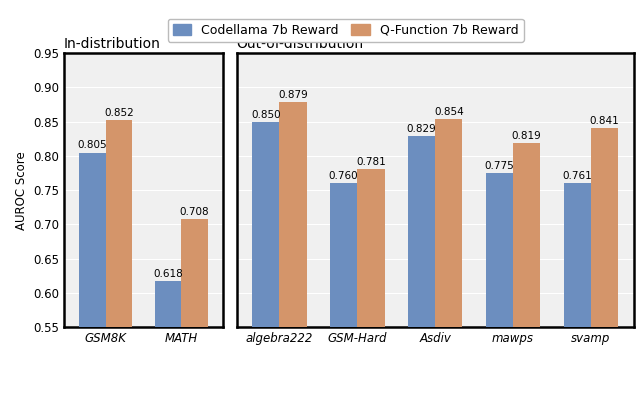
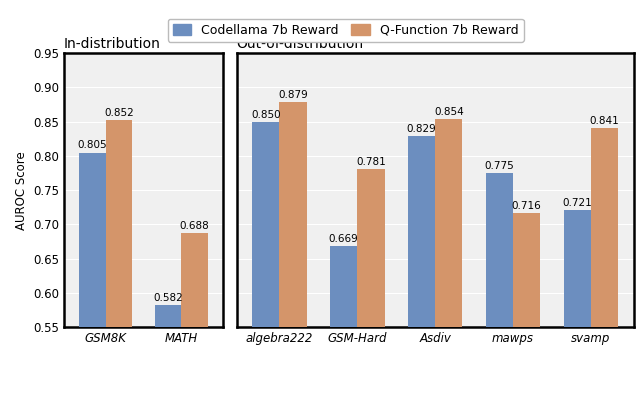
In-distribution/Codellama 7b Reward/MATH: 0.618 -> 0.582
In-distribution/Q-Function 7b Reward/MATH: 0.708 -> 0.688
Out-of-distribution/Codellama 7b Reward/GSM-Hard: 0.760 -> 0.669
Out-of-distribution/Q-Function 7b Reward/mawps: 0.819 -> 0.716
Out-of-distribution/Codellama 7b Reward/svamp: 0.761 -> 0.721
